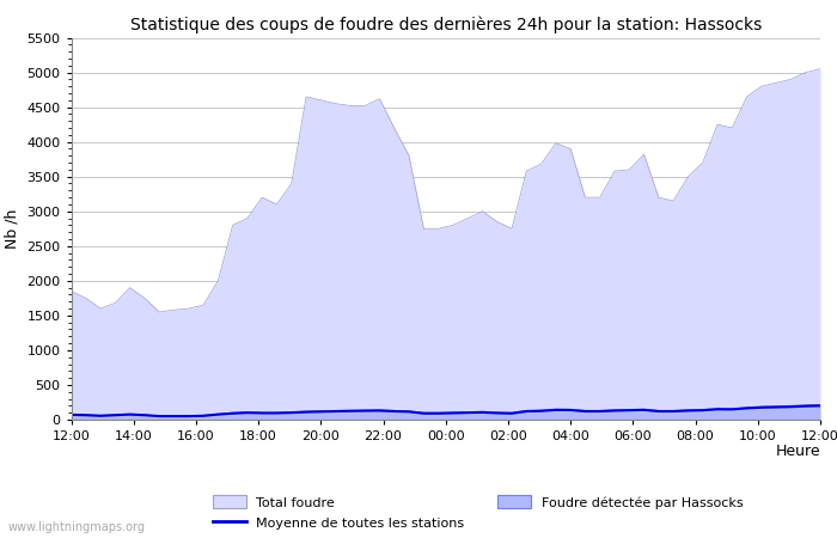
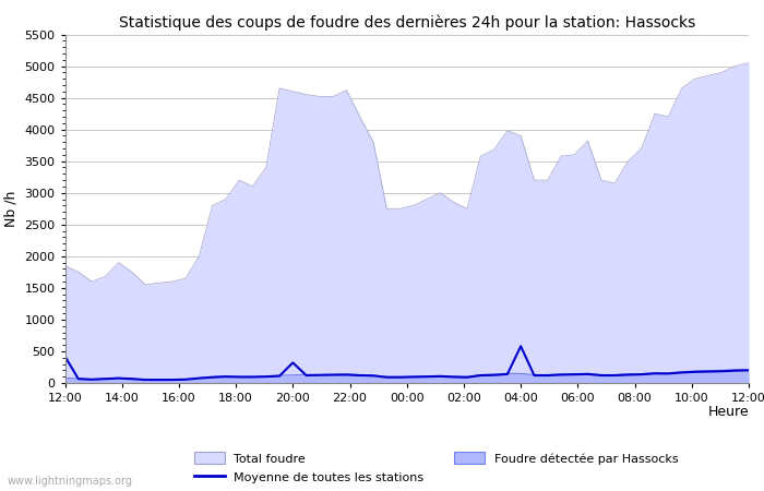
Moyenne de toutes les stations/12:00: 70 -> 420
Moyenne de toutes les stations/20:00: 120 -> 320
Moyenne de toutes les stations/04:00: 140 -> 580
